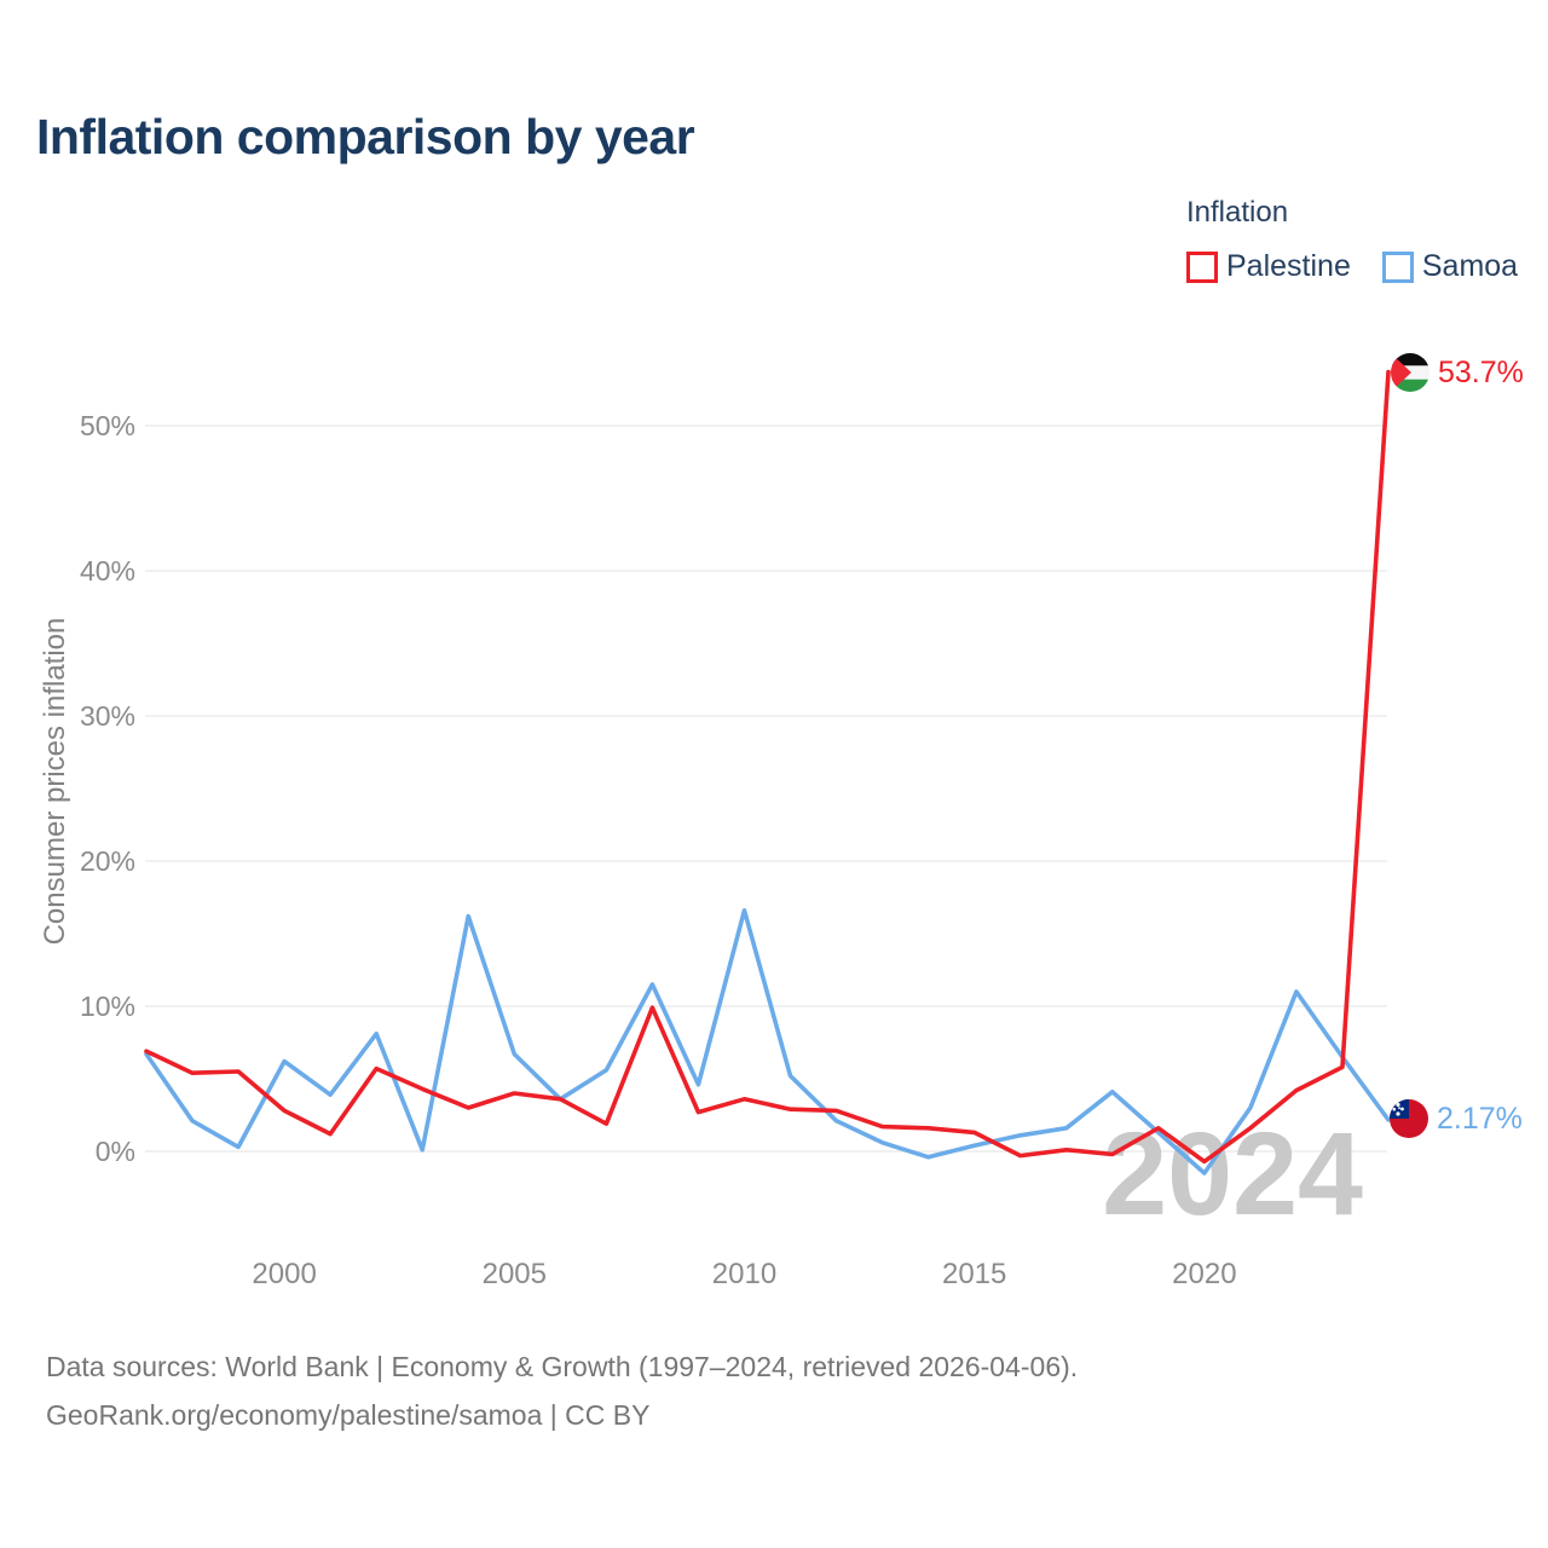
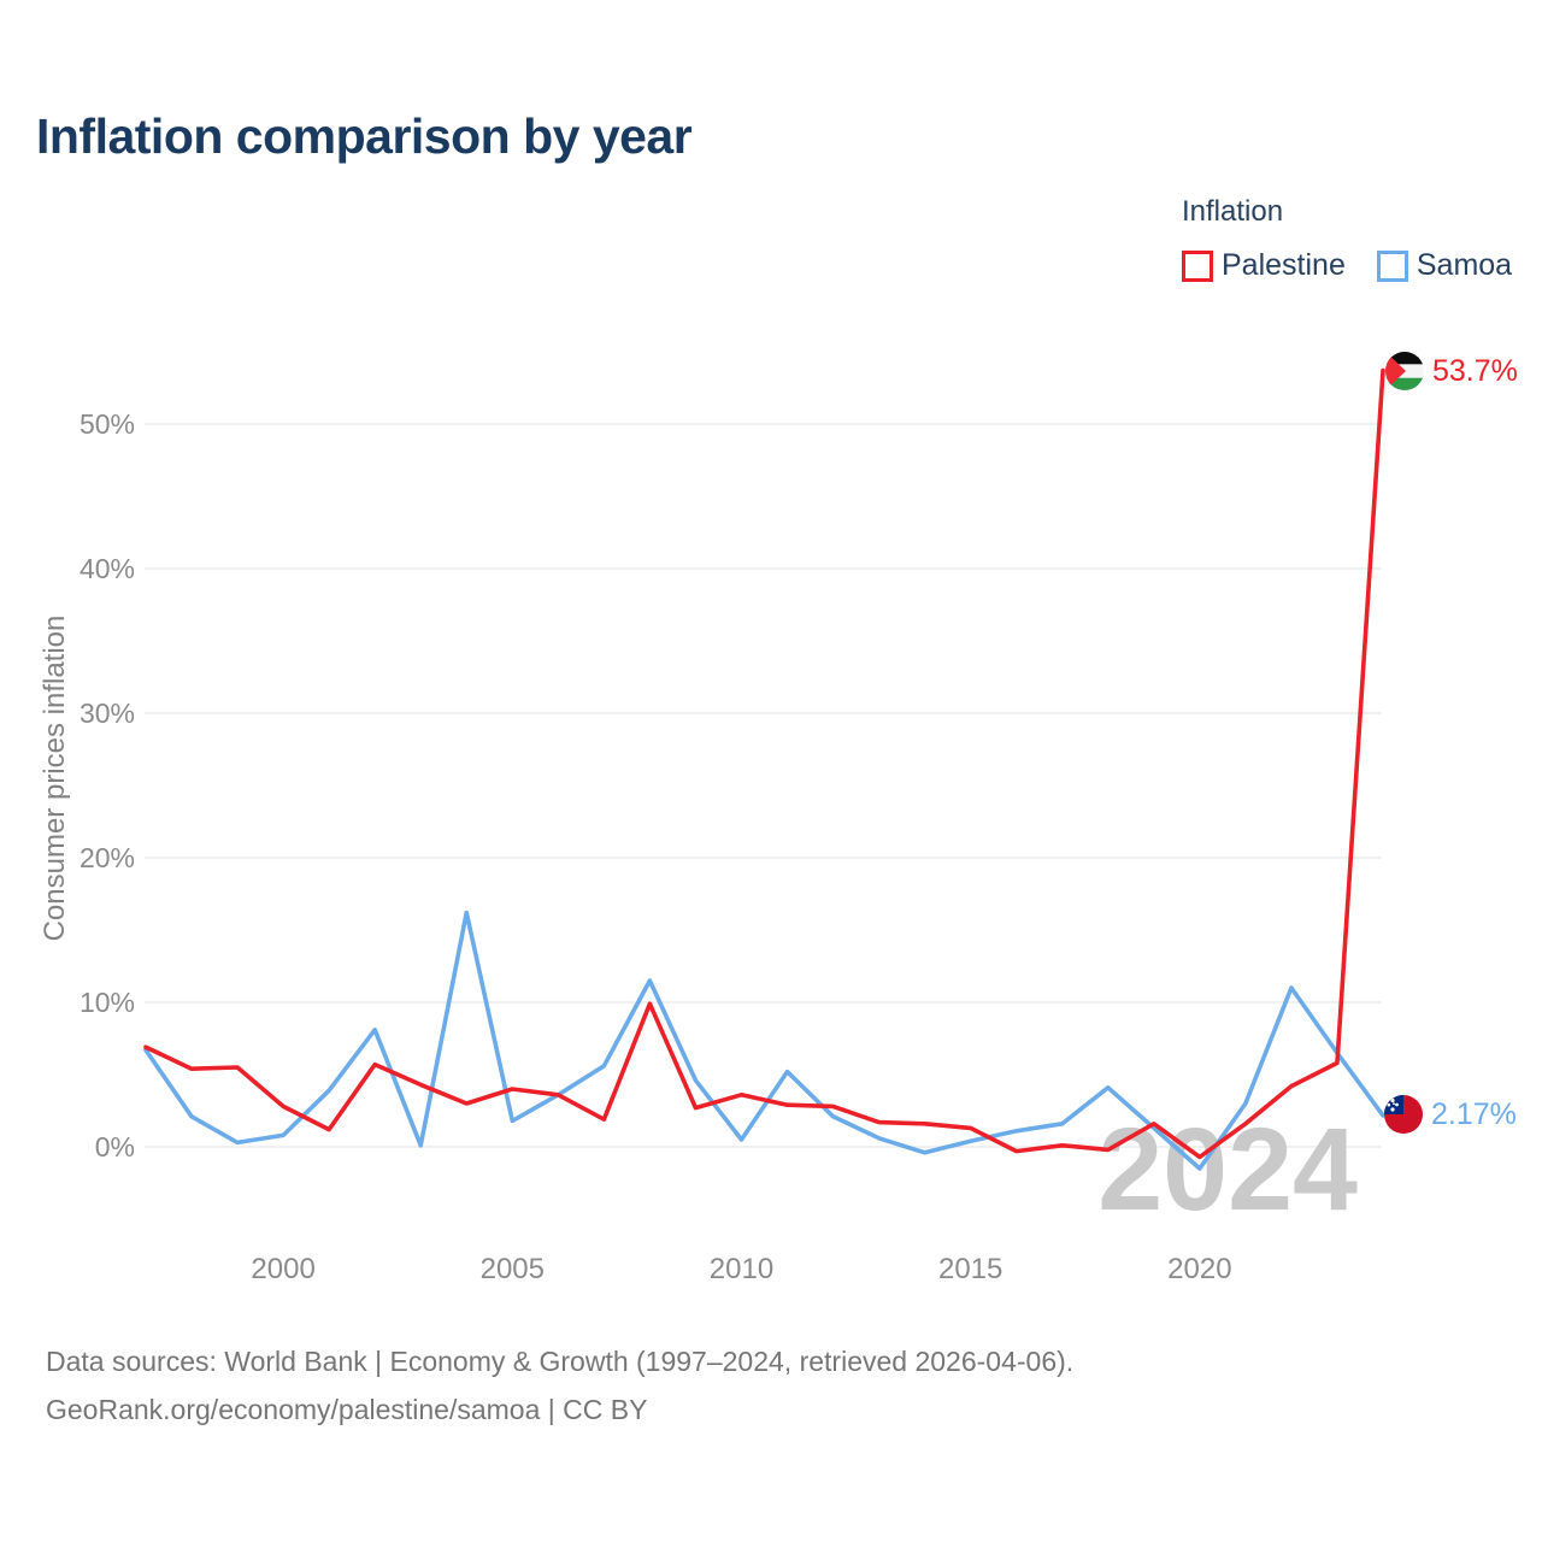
Samoa/2000: 6.2% -> 0.8%
Samoa/2005: 6.7% -> 1.8%
Samoa/2010: 16.6% -> 0.5%
